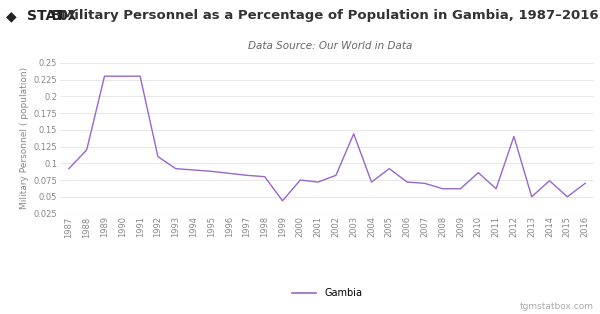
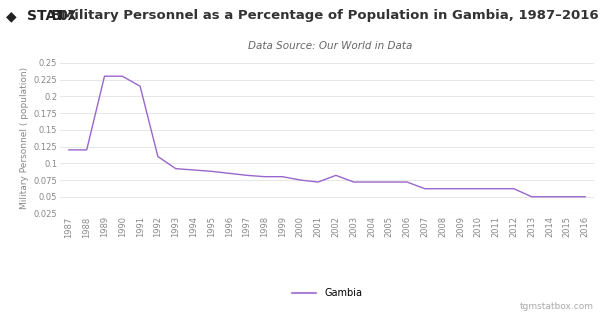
1987: 0.092 -> 0.120
1991: 0.230 -> 0.215
1999: 0.044 -> 0.080
2003: 0.144 -> 0.072
2005: 0.092 -> 0.072
2007: 0.070 -> 0.062
2010: 0.086 -> 0.062
2012: 0.140 -> 0.062
2014: 0.074 -> 0.050
2016: 0.070 -> 0.050
